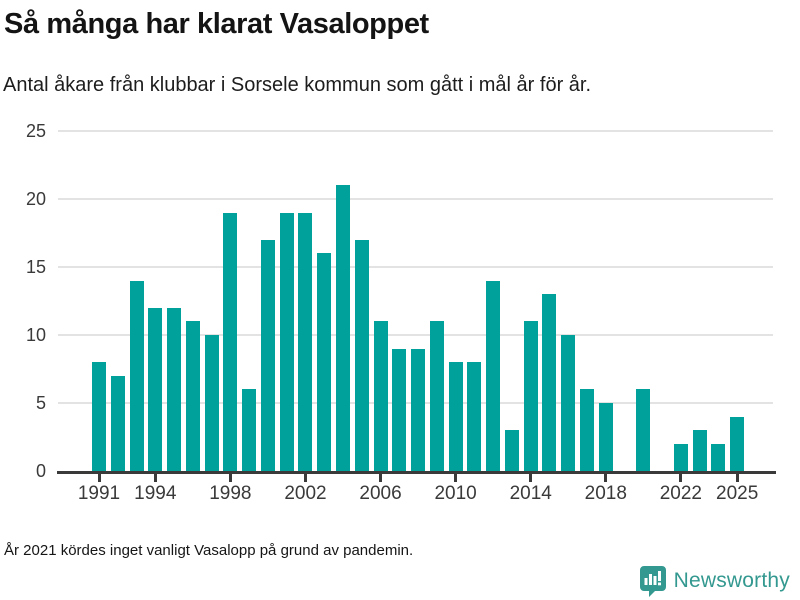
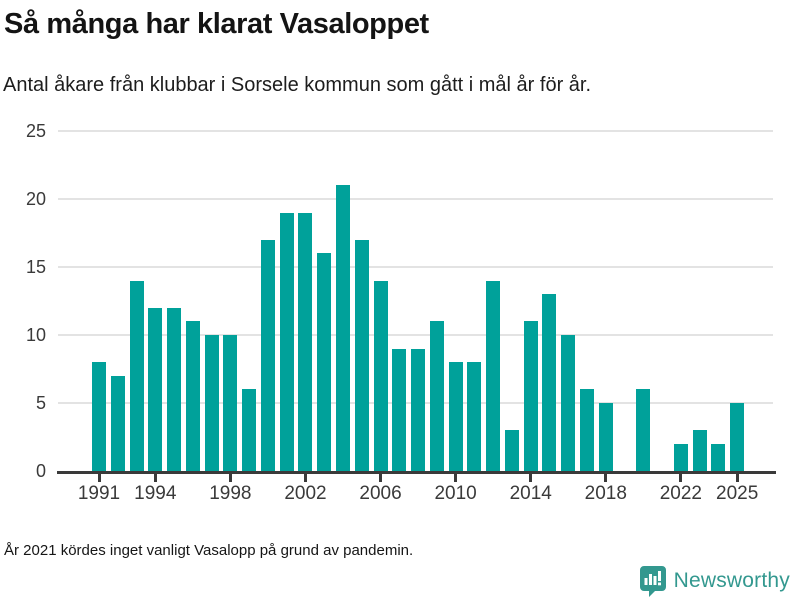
1998: 19 -> 10
2006: 11 -> 14
2025: 4 -> 5
